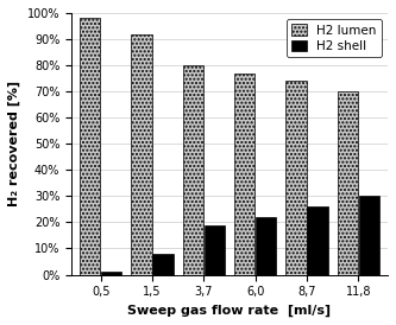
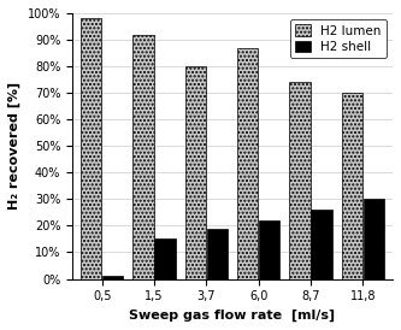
H2 shell/1,5: 8% -> 15%
H2 lumen/6,0: 77% -> 87%
